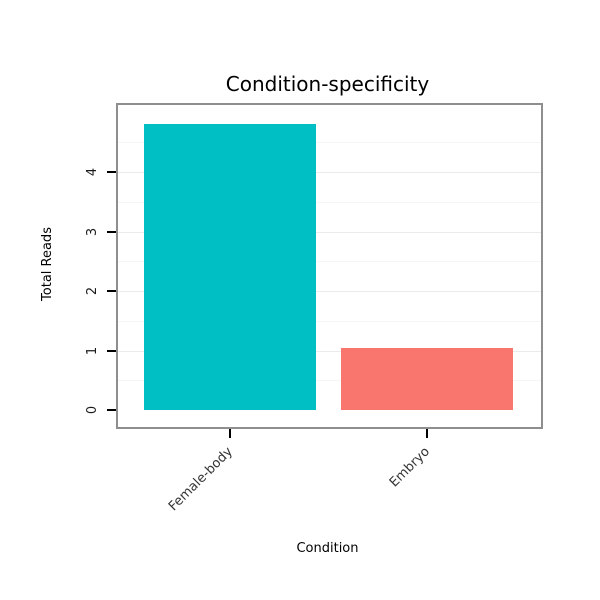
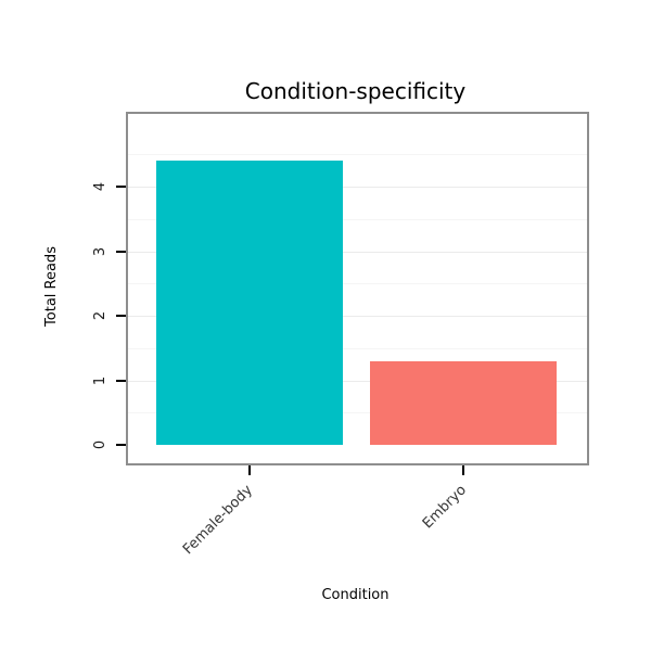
Female-body: 4.8 -> 4.4
Embryo: 1.1 -> 1.3
